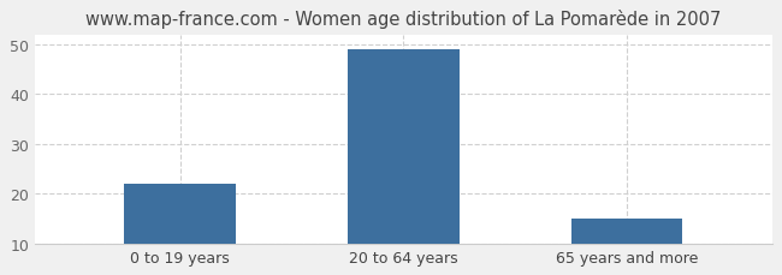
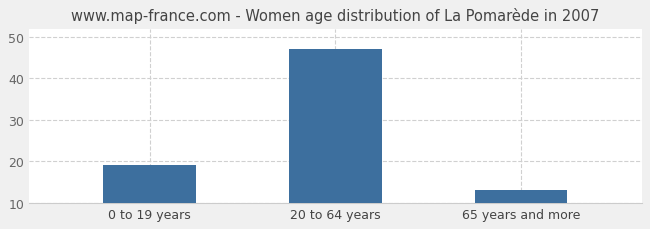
0 to 19 years: 22 -> 19
20 to 64 years: 49 -> 47
65 years and more: 15 -> 13
